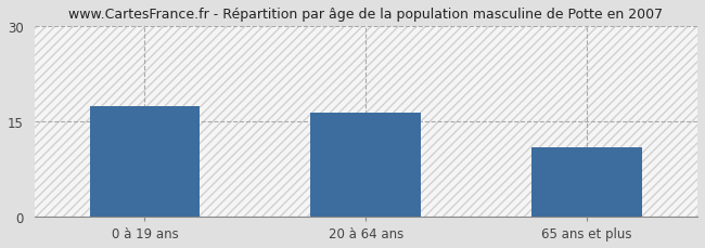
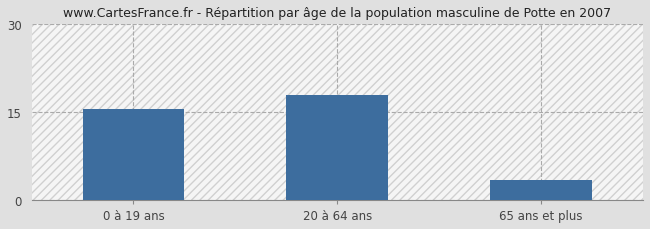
0 à 19 ans: 17.4 -> 15.5
20 à 64 ans: 16.4 -> 18.0
65 ans et plus: 11.0 -> 3.5
